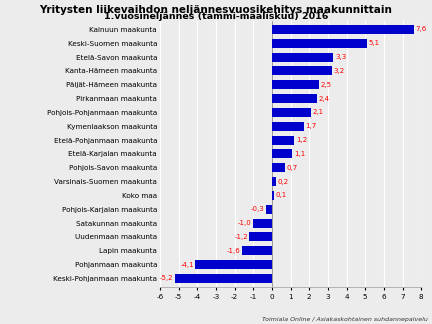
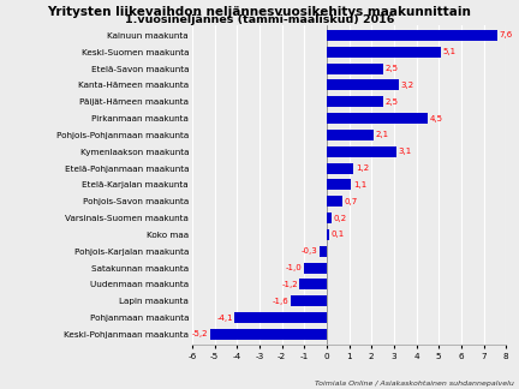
Etelä-Savon maakunta: 3.3 -> 2.5
Pirkanmaan maakunta: 2.4 -> 4.5
Kymenlaakson maakunta: 1.7 -> 3.1
